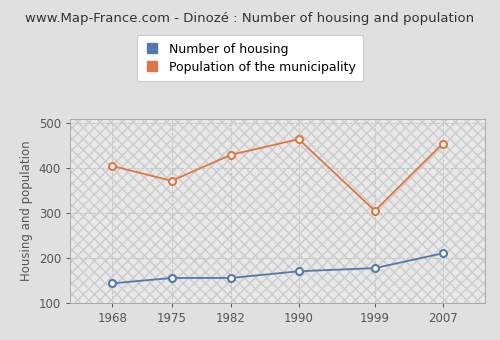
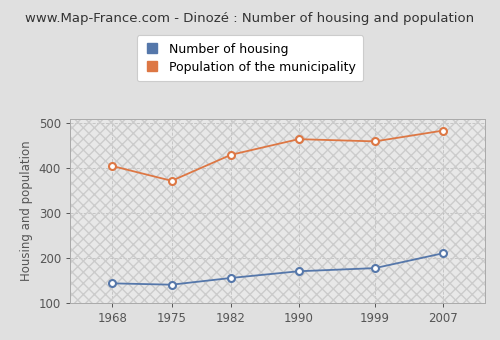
Number of housing/1975: 155 -> 140
Population of the municipality/1999: 305 -> 460
Population of the municipality/2007: 455 -> 484
